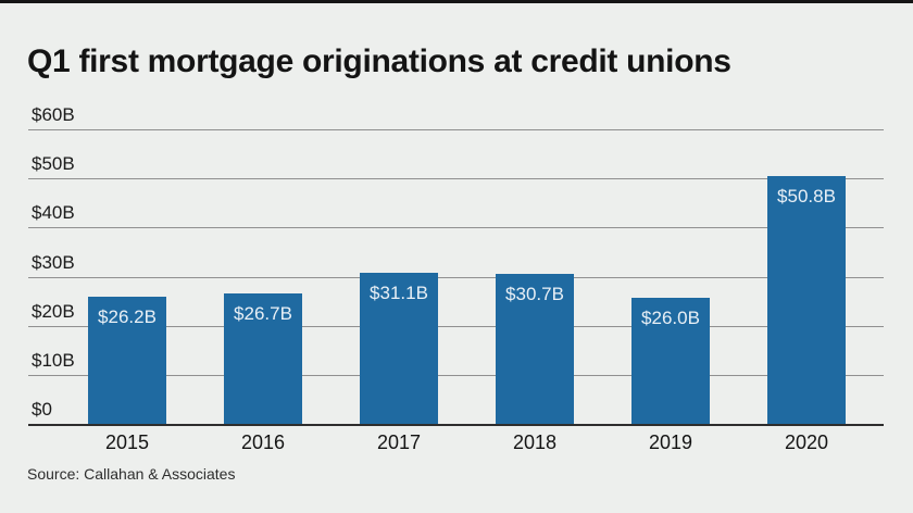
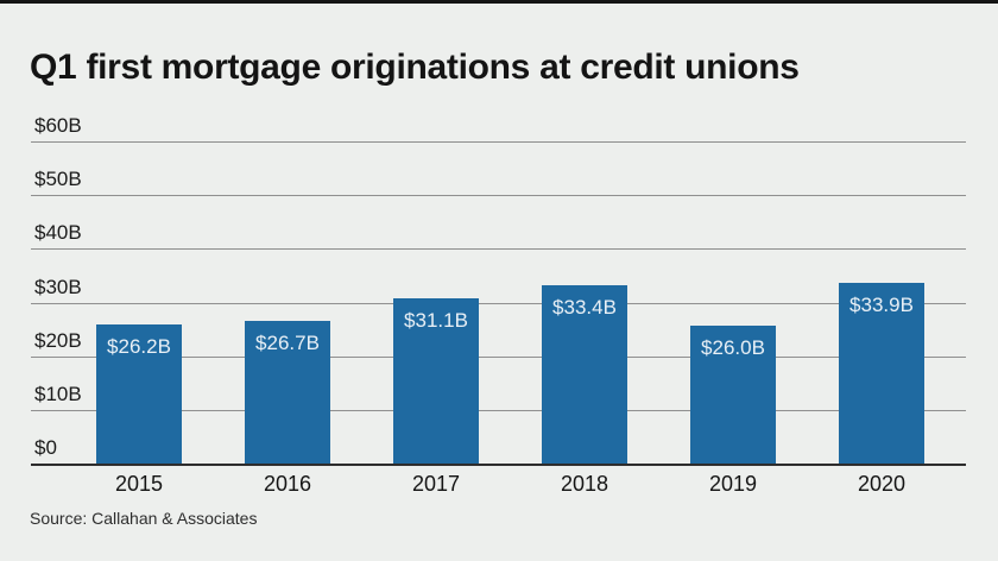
2018: $30.7B -> $33.4B
2020: $50.8B -> $33.9B
